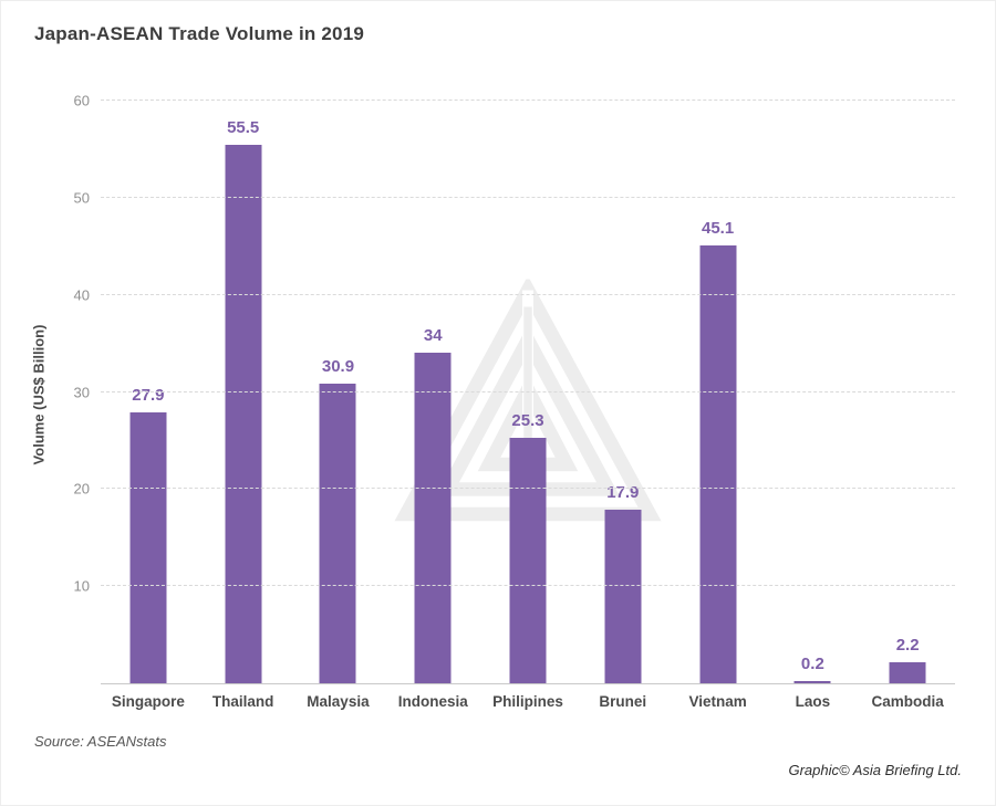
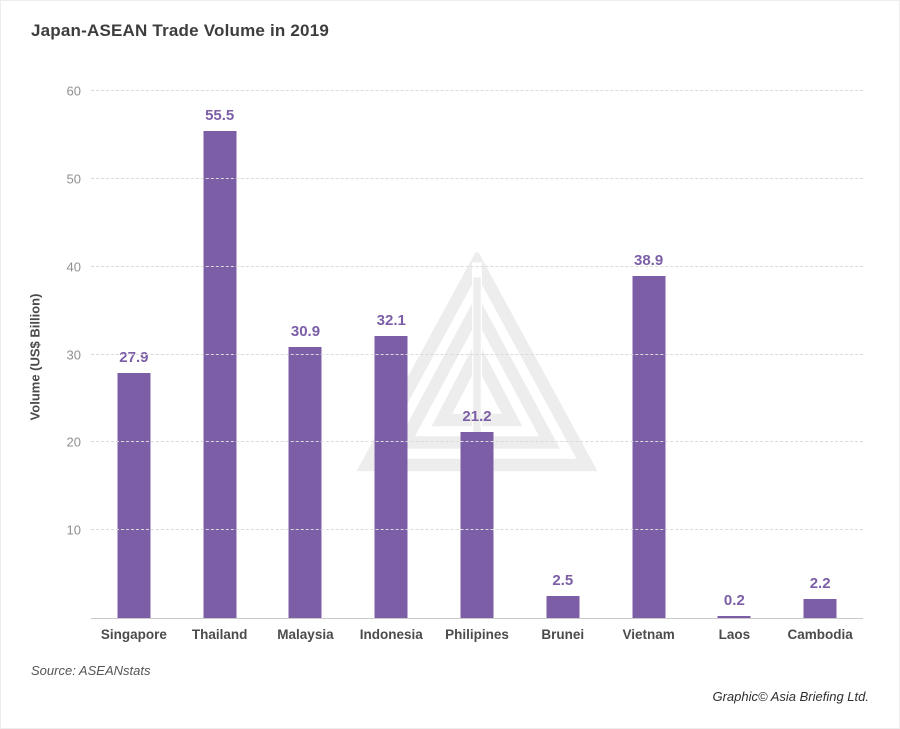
Indonesia: 34 -> 32.1
Philipines: 25.3 -> 21.2
Brunei: 17.9 -> 2.5
Vietnam: 45.1 -> 38.9
